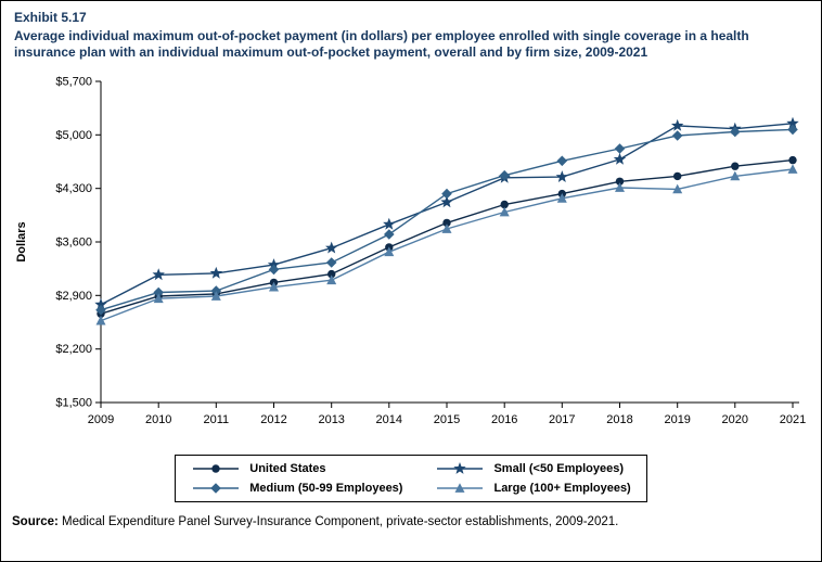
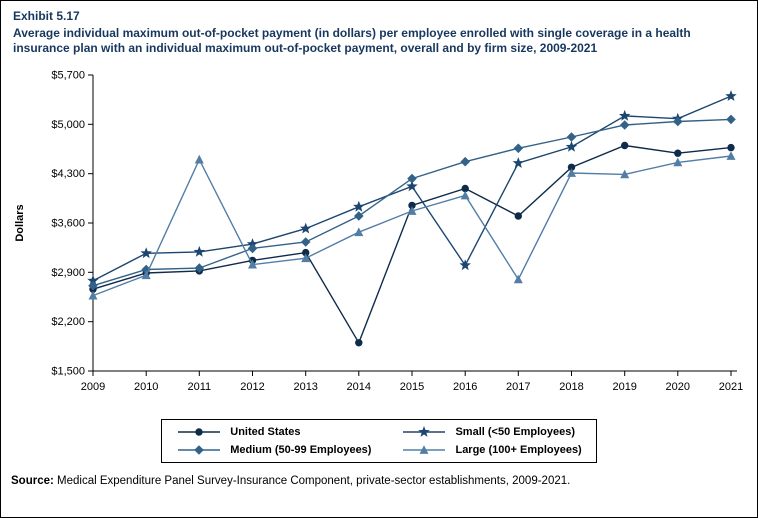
Large (100+ Employees)/2011: $2900 -> $4500
United States/2014: $3500 -> $1900
Small (<50 Employees)/2016: $4400 -> $3000
United States/2017: $4200 -> $3700
Large (100+ Employees)/2017: $4200 -> $2800
United States/2019: $4500 -> $4700
Small (<50 Employees)/2021: $5200 -> $5400
